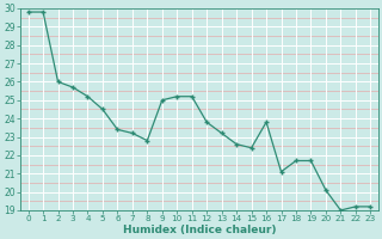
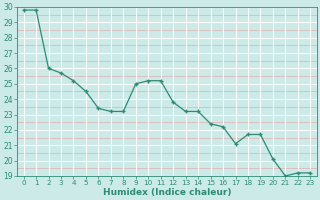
8: 22.8 -> 23.2
14: 22.6 -> 23.2
16: 23.8 -> 22.2
